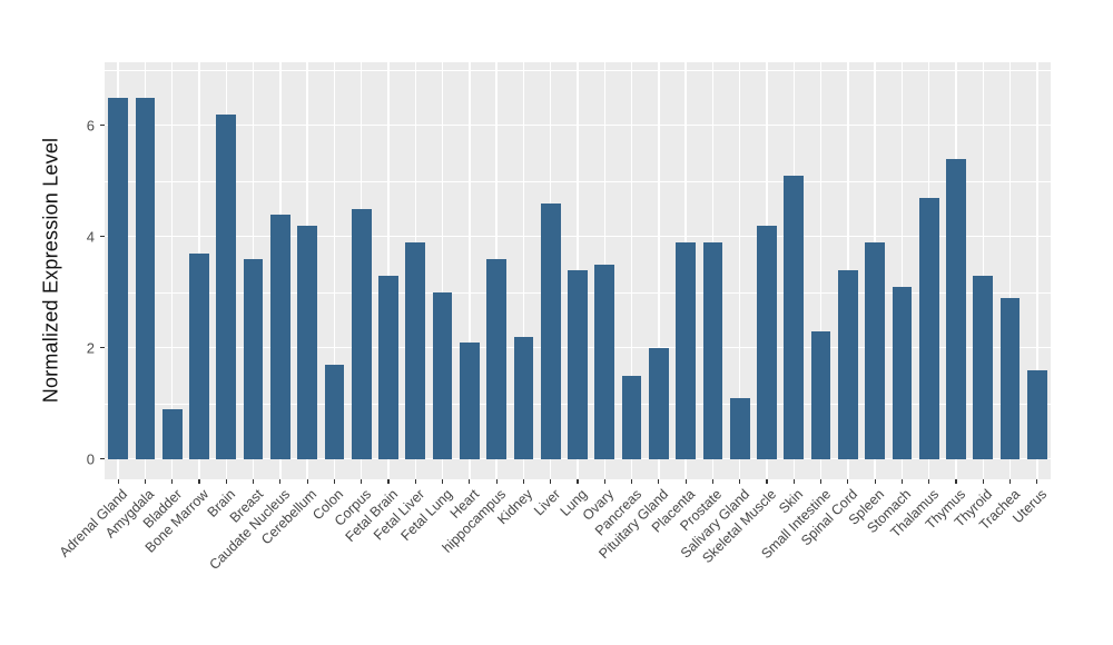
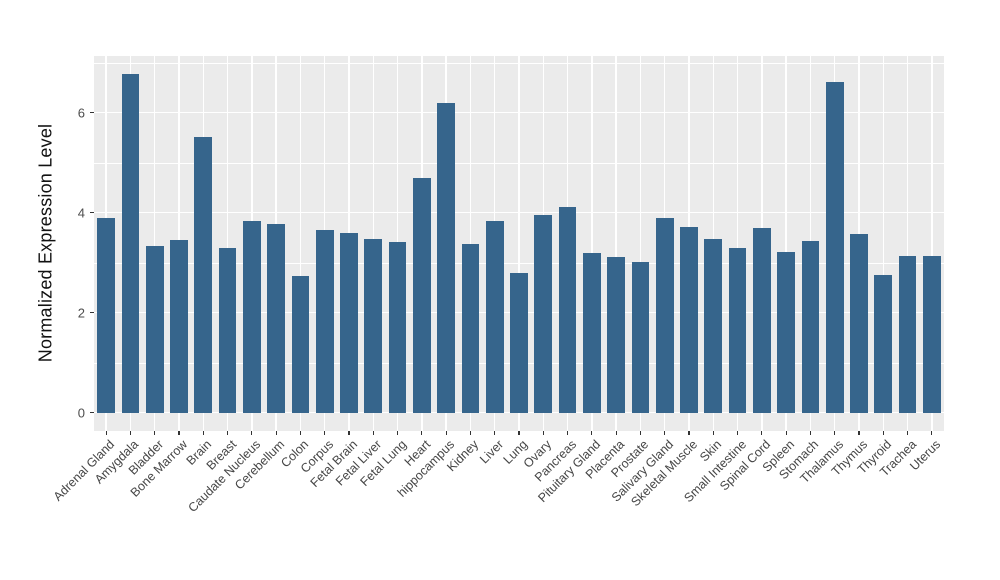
Adrenal Gland: 6.5 -> 3.9
Amygdala: 6.5 -> 6.8
Bladder: 0.9 -> 3.3
Bone Marrow: 3.7 -> 3.5
Brain: 6.2 -> 5.5
Breast: 3.6 -> 3.3
Caudate Nucleus: 4.4 -> 3.8
Cerebellum: 4.2 -> 3.8
Colon: 1.7 -> 2.7
Corpus: 4.5 -> 3.6
Fetal Brain: 3.3 -> 3.6
Fetal Liver: 3.9 -> 3.5
Fetal Lung: 3.0 -> 3.4
Heart: 2.1 -> 4.7
hippocampus: 3.6 -> 6.2
Kidney: 2.2 -> 3.4
Liver: 4.6 -> 3.8
Lung: 3.4 -> 2.8
Ovary: 3.5 -> 4.0
Pancreas: 1.5 -> 4.1
Pituitary Gland: 2.0 -> 3.2
Placenta: 3.9 -> 3.1
Prostate: 3.9 -> 3.0
Salivary Gland: 1.1 -> 3.9
Skeletal Muscle: 4.2 -> 3.7
Skin: 5.1 -> 3.5
Small Intestine: 2.3 -> 3.3
Spinal Cord: 3.4 -> 3.7
Spleen: 3.9 -> 3.2
Stomach: 3.1 -> 3.4
Thalamus: 4.7 -> 6.6
Thymus: 5.4 -> 3.6
Thyroid: 3.3 -> 2.8
Trachea: 2.9 -> 3.1
Uterus: 1.6 -> 3.1
